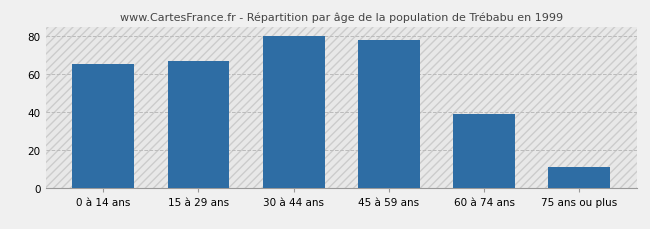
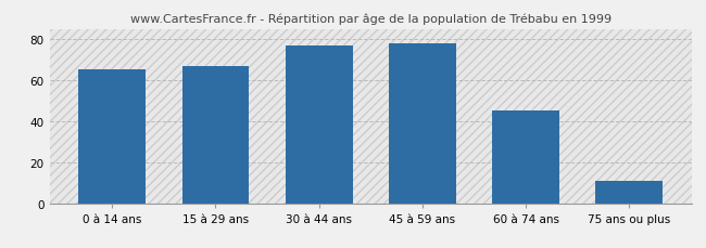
30 à 44 ans: 80 -> 77
60 à 74 ans: 39 -> 45
